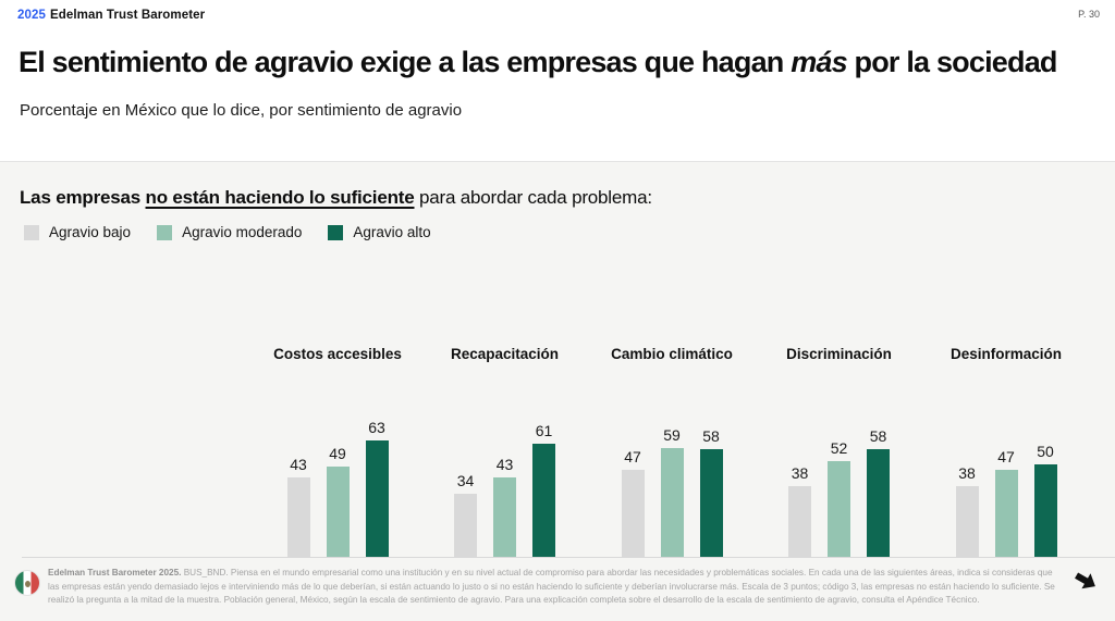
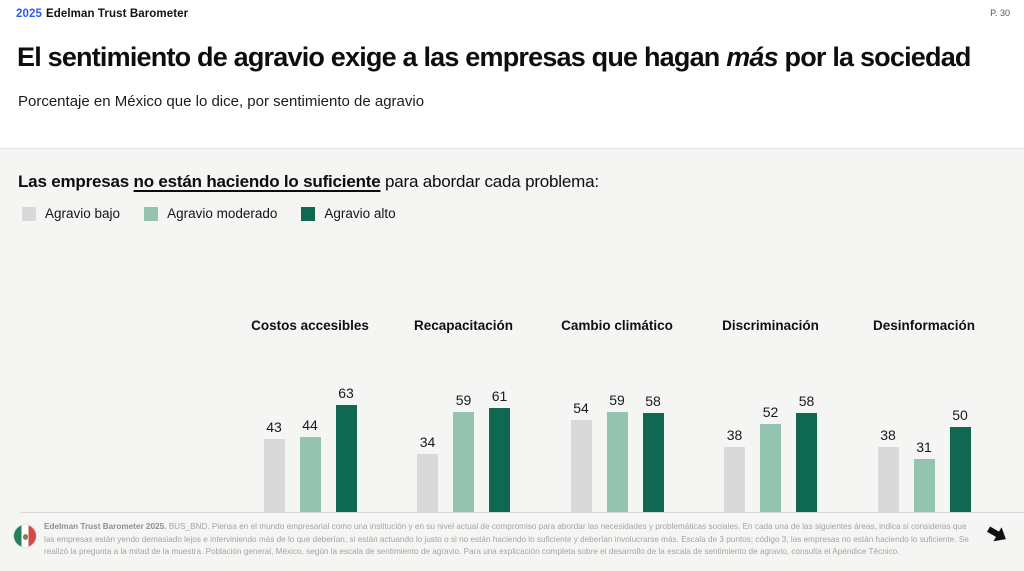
Agravio moderado/Costos accesibles: 49 -> 44
Agravio moderado/Recapacitación: 43 -> 59
Agravio bajo/Cambio climático: 47 -> 54
Agravio moderado/Desinformación: 47 -> 31
